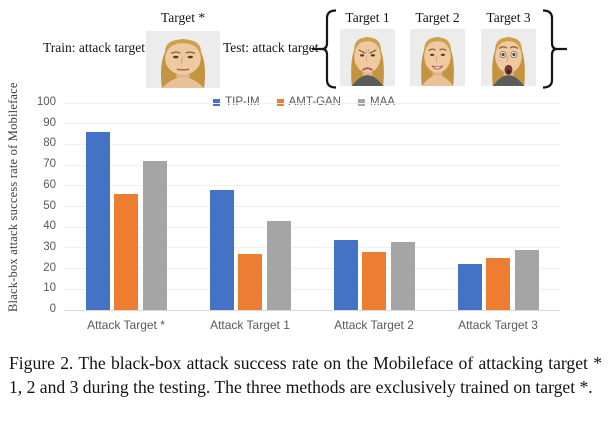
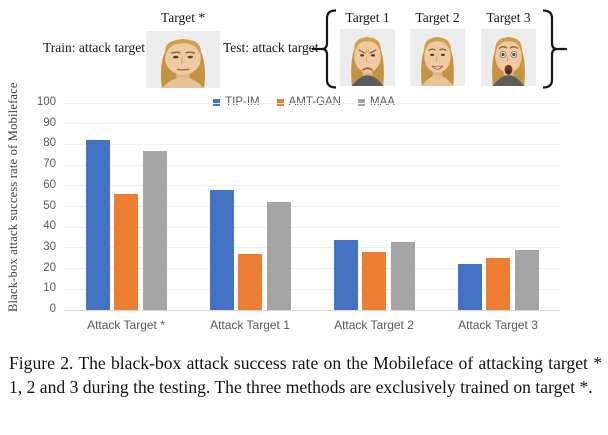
TIP-IM/Attack Target *: 86 -> 82
MAA/Attack Target *: 72 -> 77
MAA/Attack Target 1: 43 -> 52
